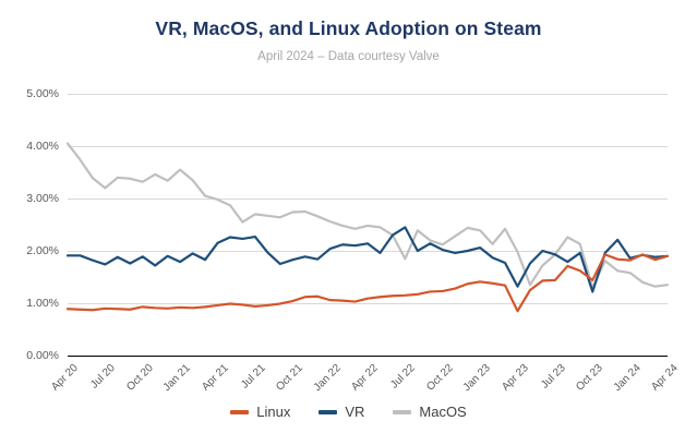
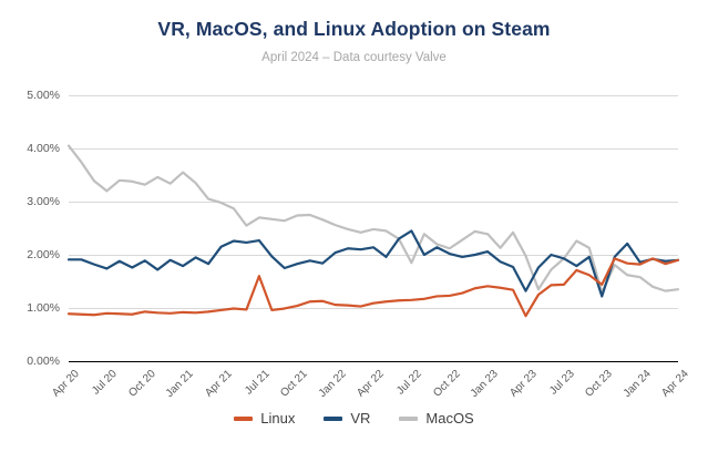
Linux/Jul 21: 0.9% -> 1.6%
